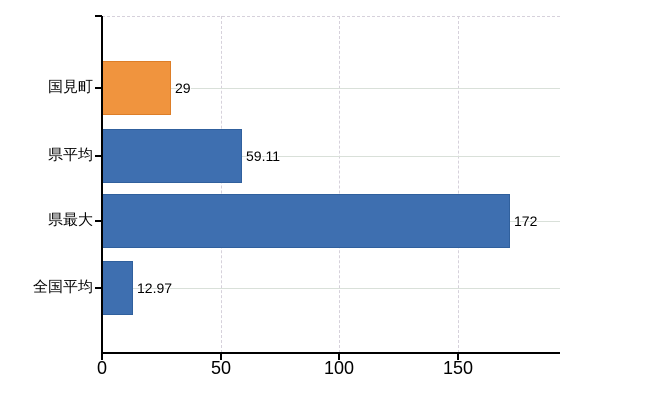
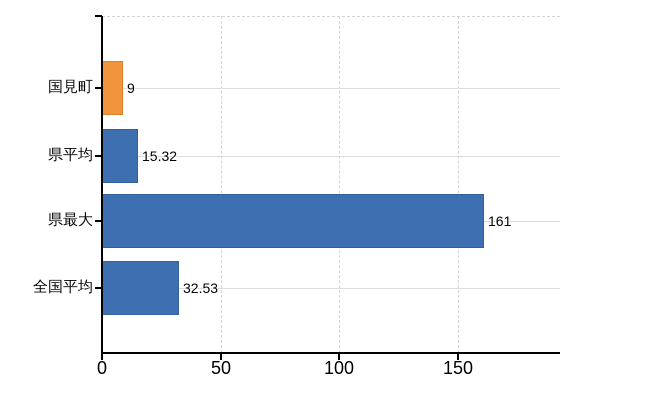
国見町: 29 -> 9
県平均: 59.11 -> 15.32
県最大: 172 -> 161
全国平均: 12.97 -> 32.53
